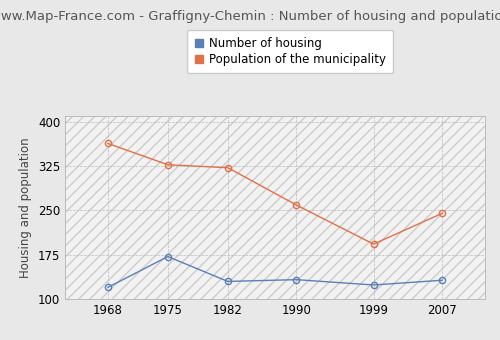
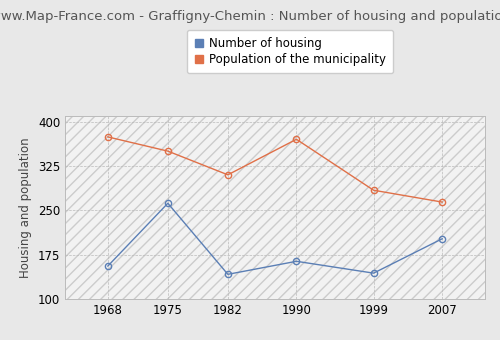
Number of housing/1968: 120 -> 156
Population of the municipality/1968: 363 -> 374
Number of housing/1975: 172 -> 262
Population of the municipality/1975: 327 -> 350
Number of housing/1982: 130 -> 142
Population of the municipality/1982: 322 -> 310
Number of housing/1990: 133 -> 164
Population of the municipality/1990: 259 -> 370
Number of housing/1999: 124 -> 144
Population of the municipality/1999: 193 -> 284
Number of housing/2007: 132 -> 202
Population of the municipality/2007: 245 -> 264
